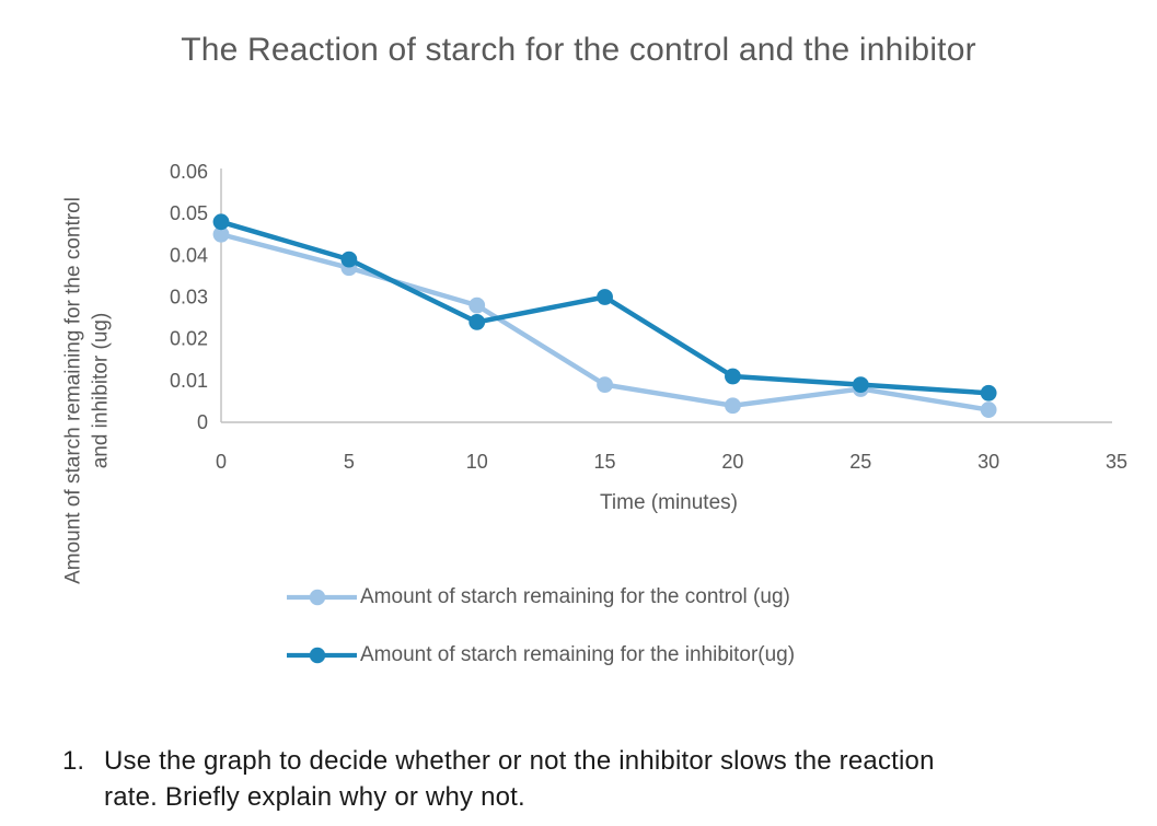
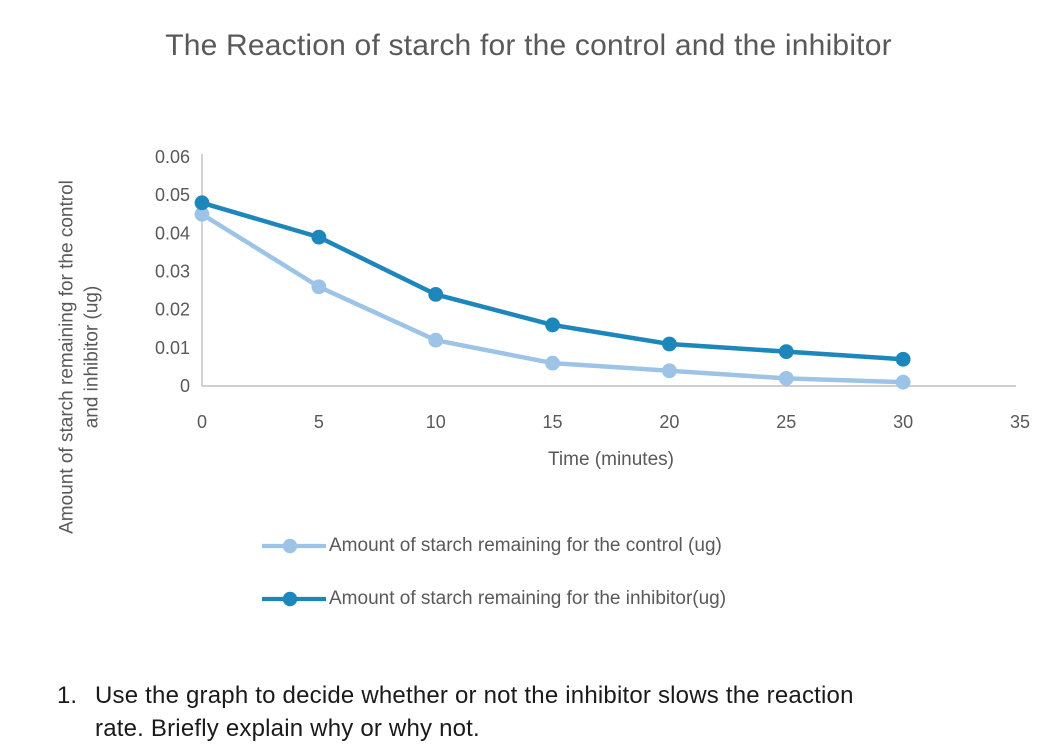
Amount of starch remaining for the control (ug)/5: 0.037 -> 0.026
Amount of starch remaining for the control (ug)/10: 0.028 -> 0.012
Amount of starch remaining for the control (ug)/15: 0.009 -> 0.006
Amount of starch remaining for the inhibitor(ug)/15: 0.030 -> 0.016
Amount of starch remaining for the control (ug)/25: 0.008 -> 0.002
Amount of starch remaining for the control (ug)/30: 0.003 -> 0.001
